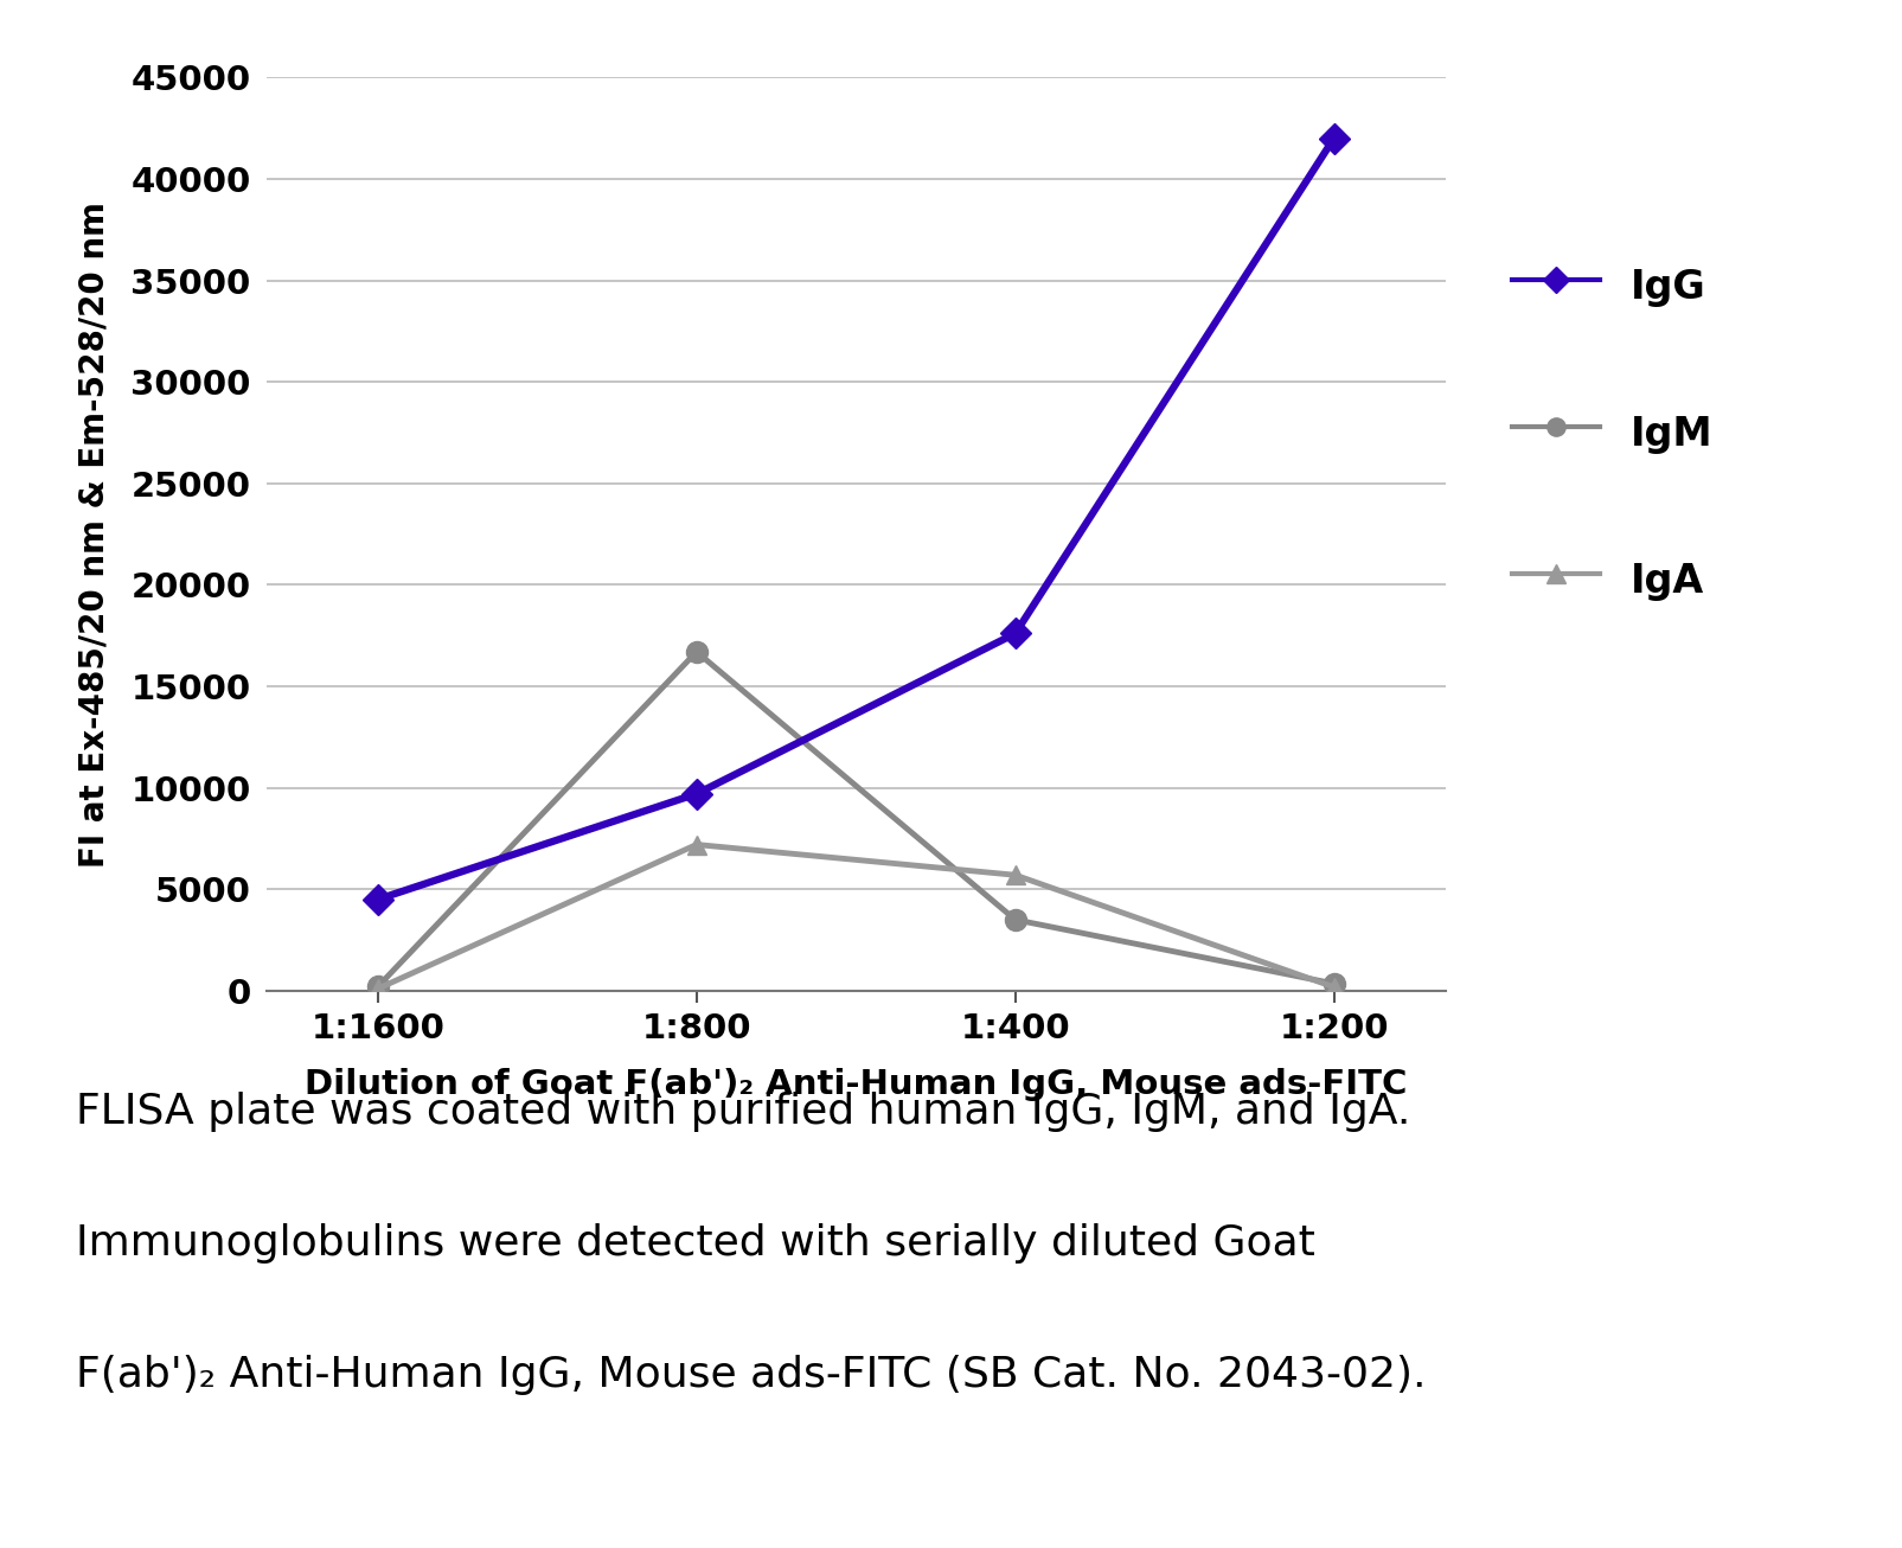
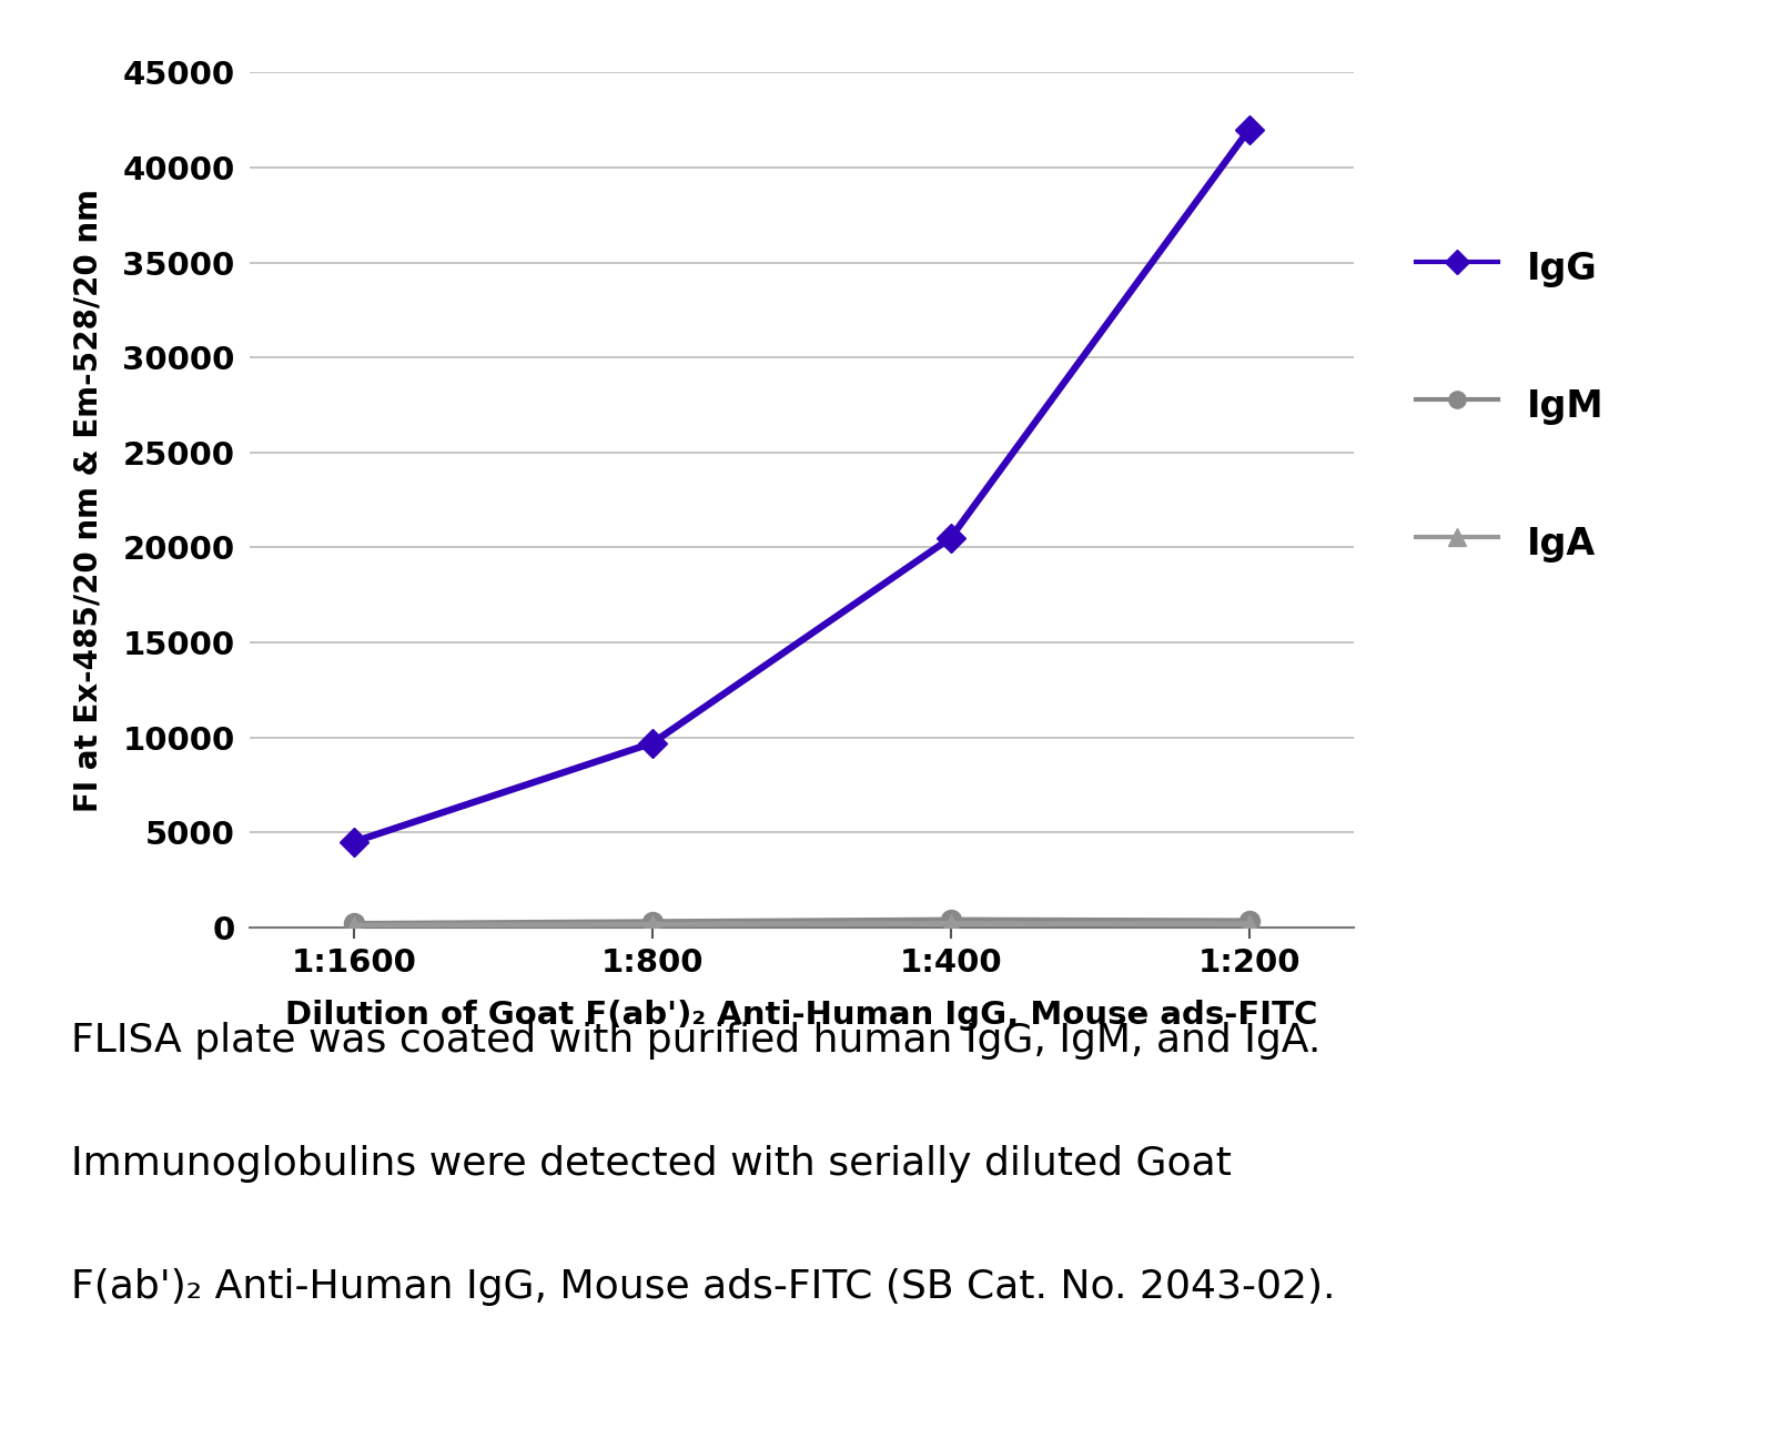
IgM/1:800: 16700 -> 300
IgA/1:800: 7200 -> 200
IgG/1:400: 17600 -> 20500
IgM/1:400: 3500 -> 400
IgA/1:400: 5700 -> 200
